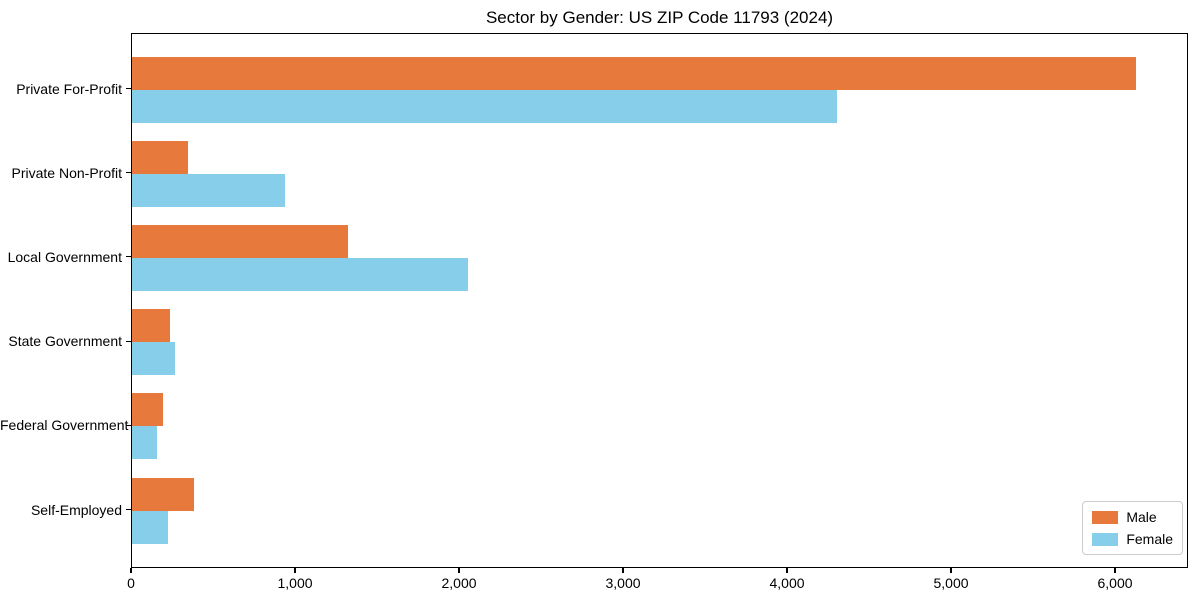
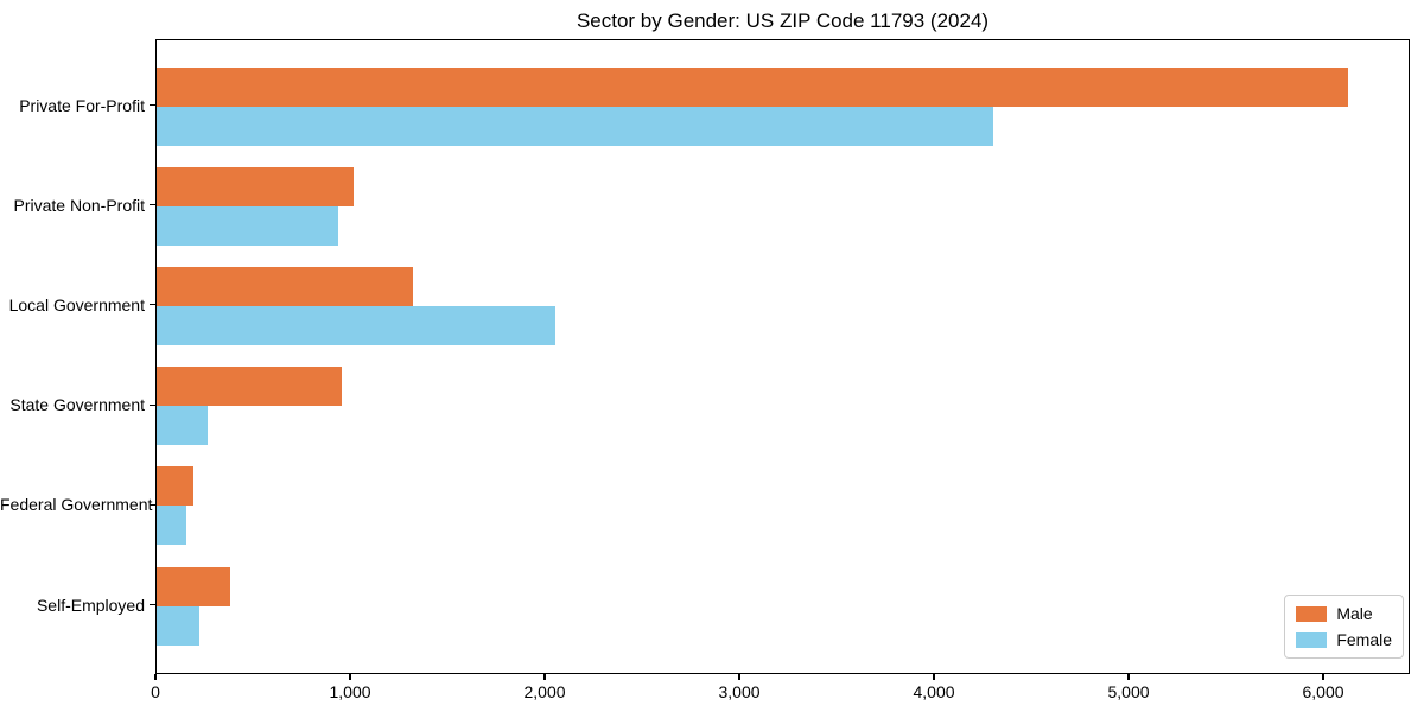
Male/Private Non-Profit: 340 -> 1010
Male/State Government: 230 -> 950
